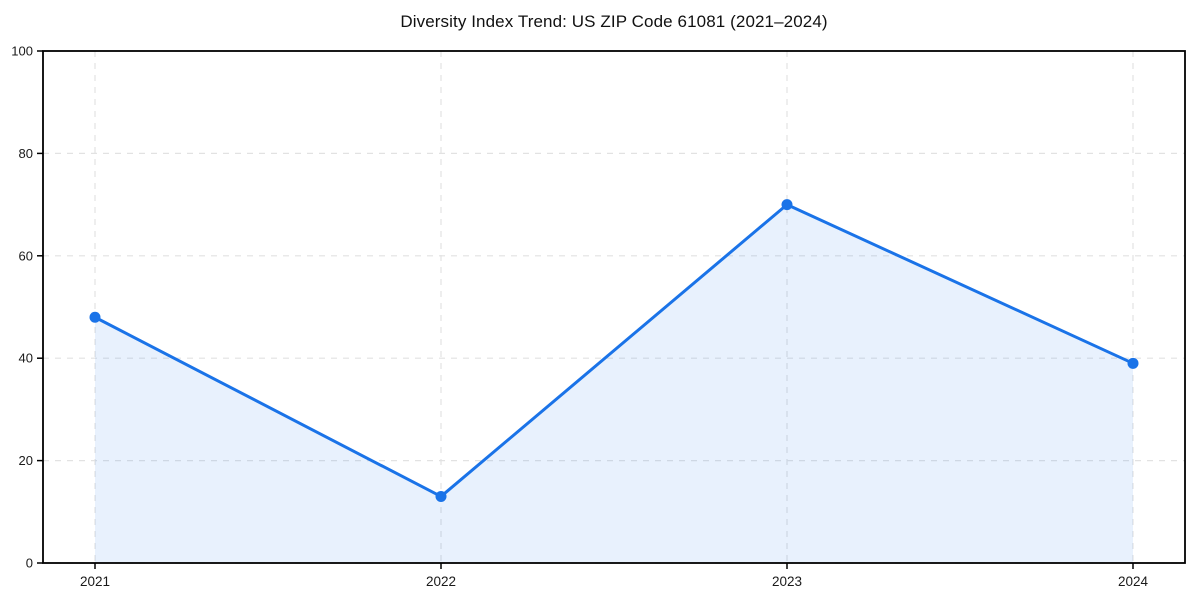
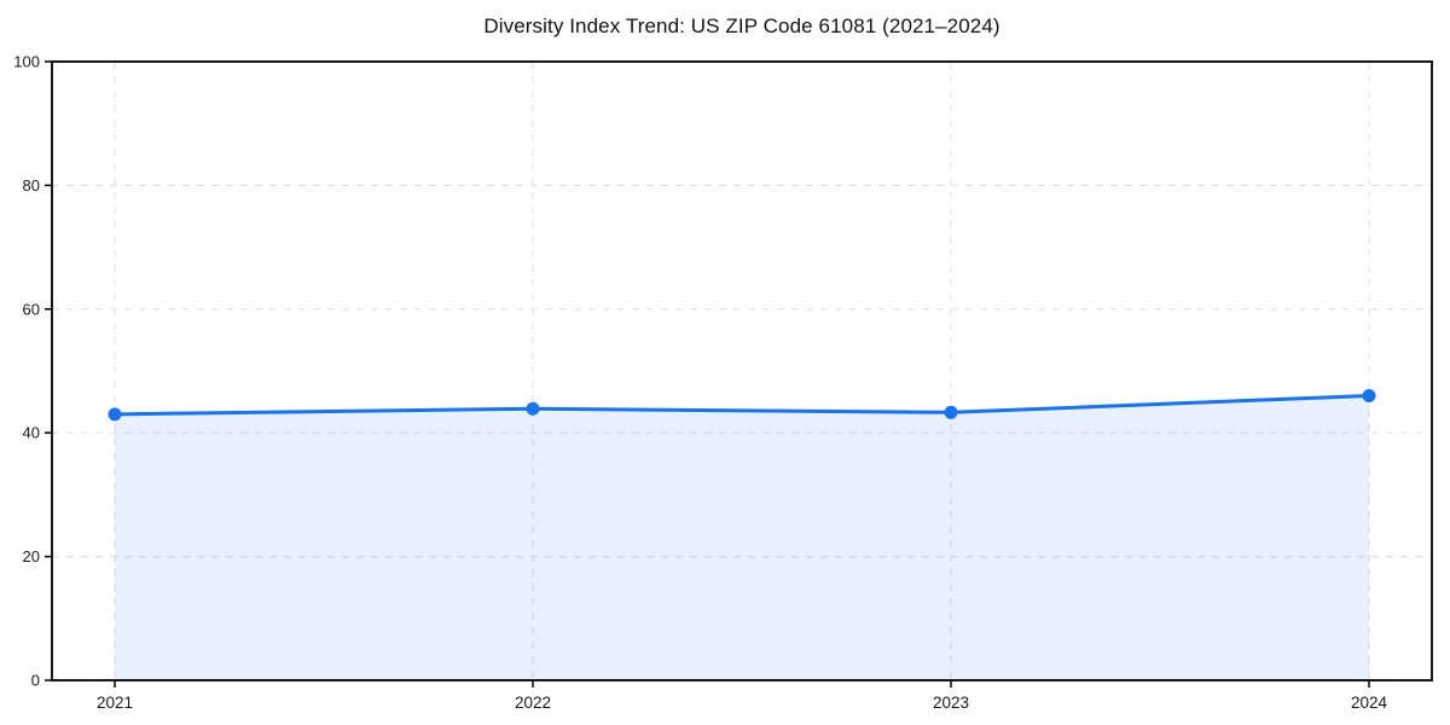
2021: 48 -> 43
2022: 13 -> 44
2023: 70 -> 43
2024: 39 -> 46
